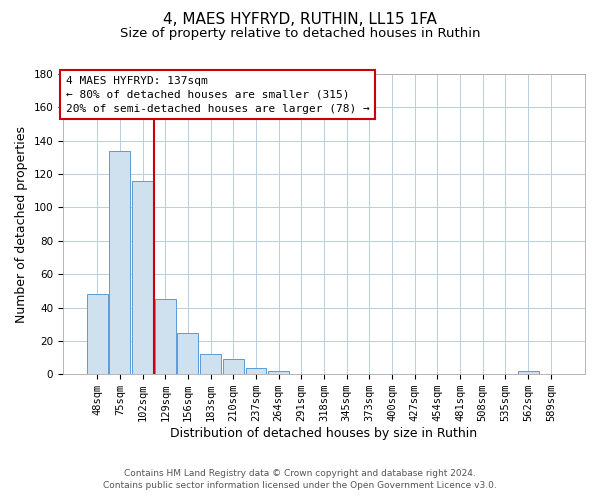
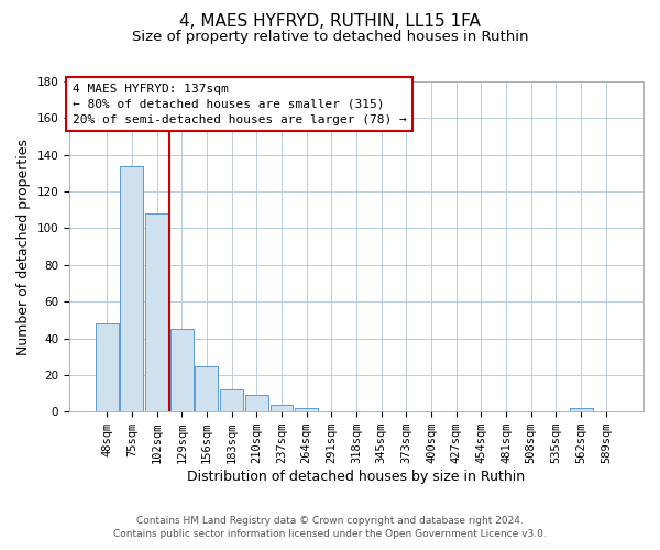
102sqm: 116 -> 108
